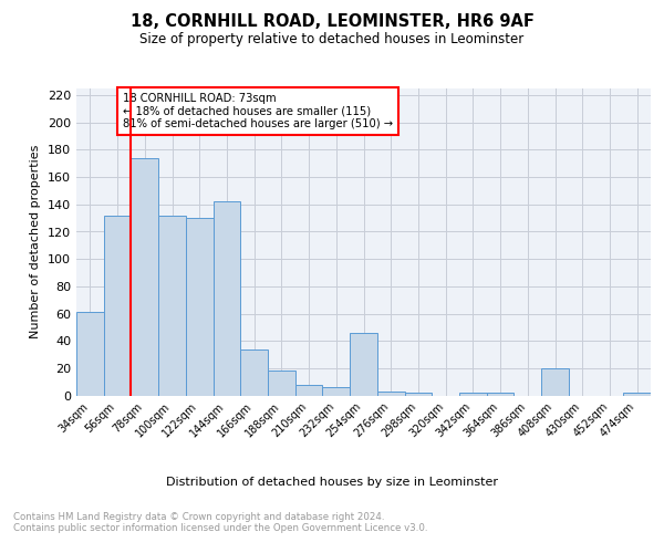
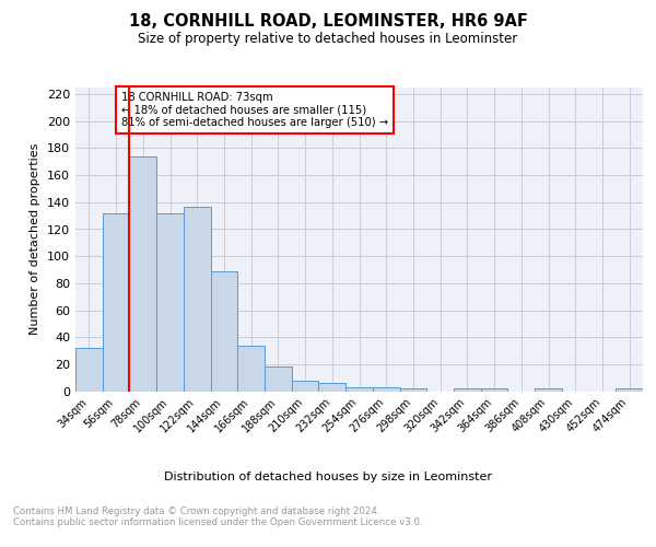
34sqm: 61 -> 32
122sqm: 130 -> 137
144sqm: 142 -> 89
254sqm: 46 -> 3
408sqm: 20 -> 2
